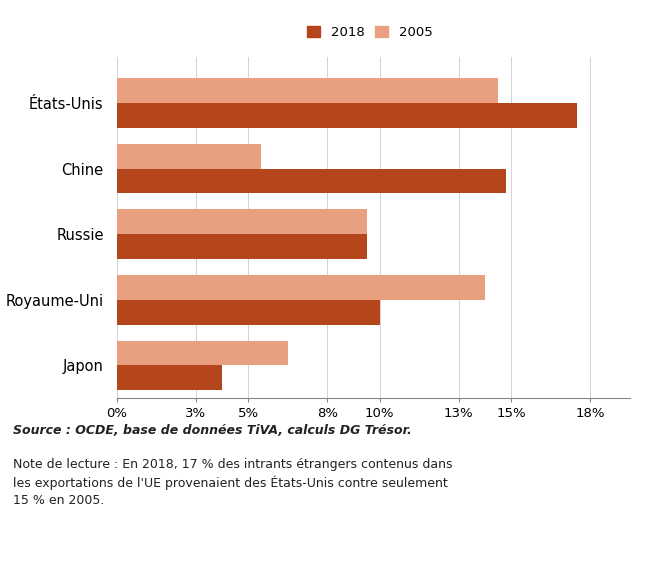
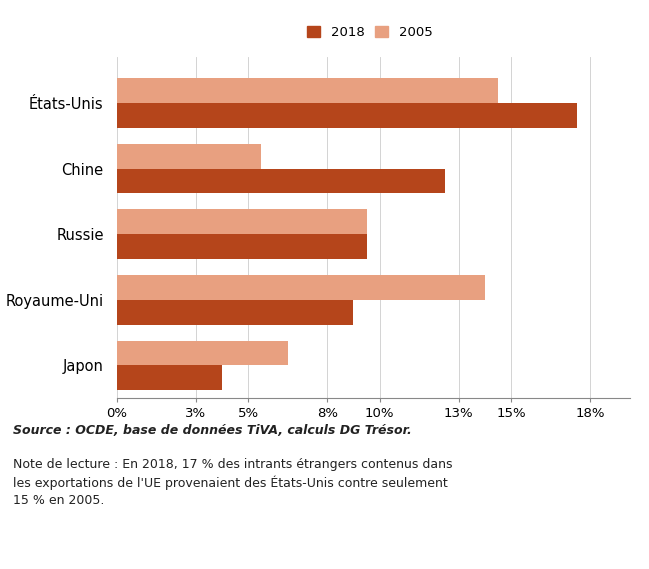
2018/Chine: 14.8% -> 12.5%
2018/Royaume-Uni: 10.0% -> 9.0%
